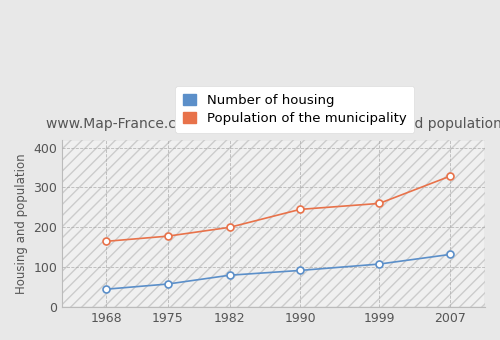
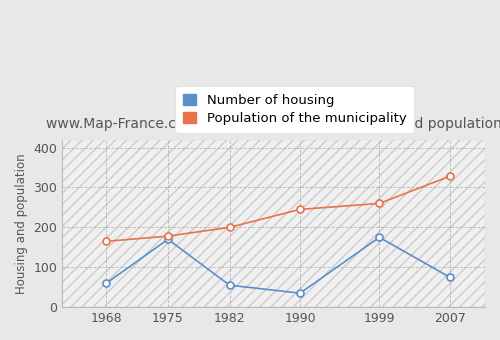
Number of housing/1968: 45 -> 60
Number of housing/1975: 58 -> 170
Number of housing/1982: 80 -> 55
Number of housing/1990: 92 -> 35
Number of housing/1999: 108 -> 175
Number of housing/2007: 132 -> 75
